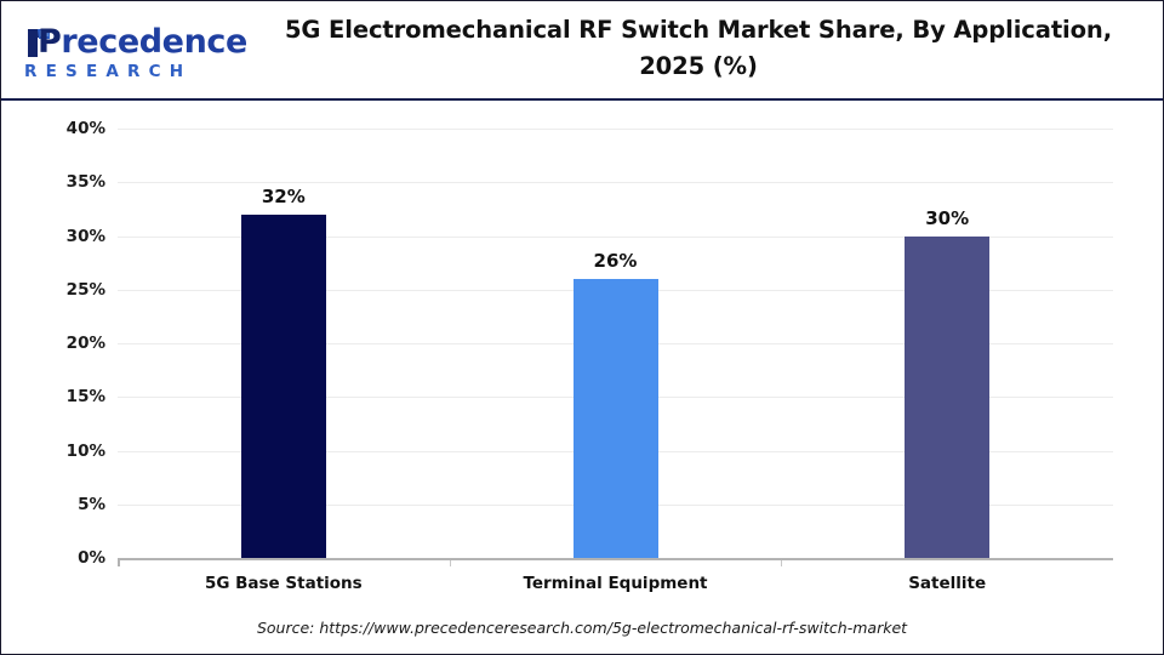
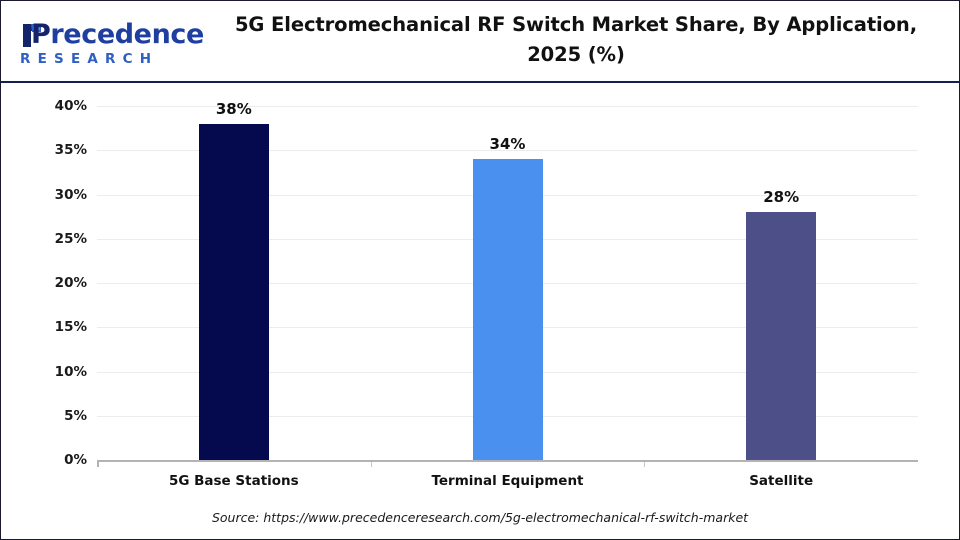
5G Base Stations: 32% -> 38%
Terminal Equipment: 26% -> 34%
Satellite: 30% -> 28%
